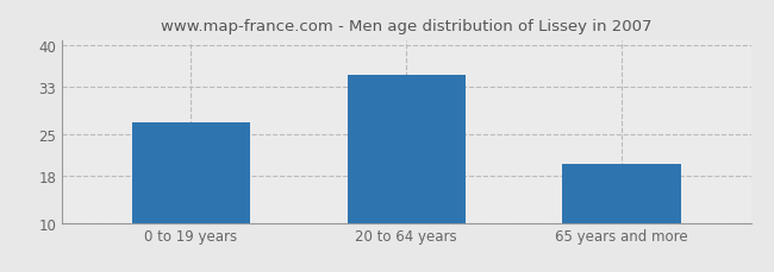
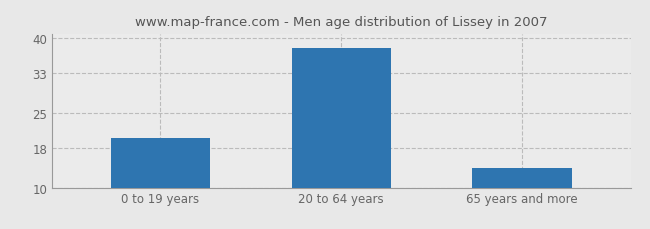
0 to 19 years: 27 -> 20
20 to 64 years: 35 -> 38
65 years and more: 20 -> 14
